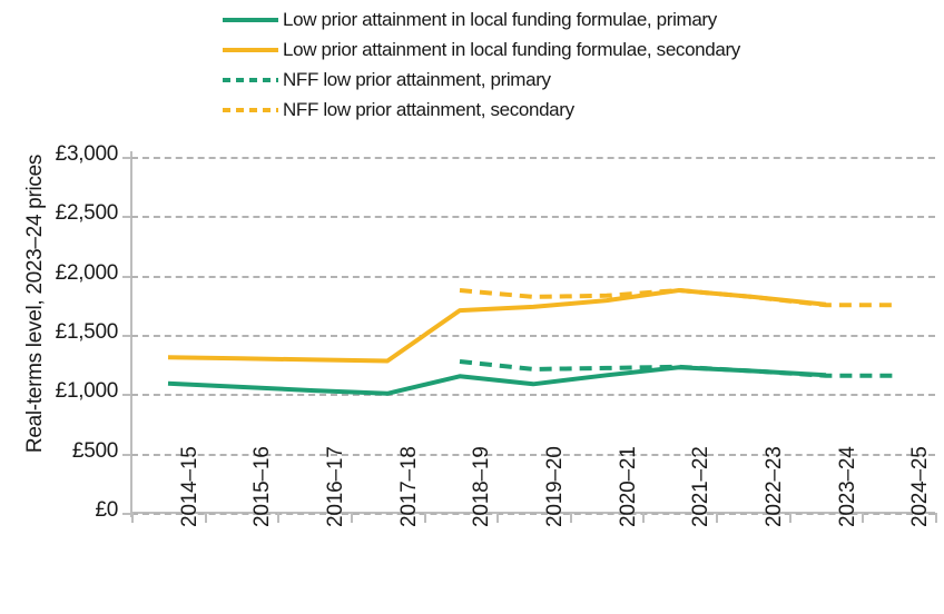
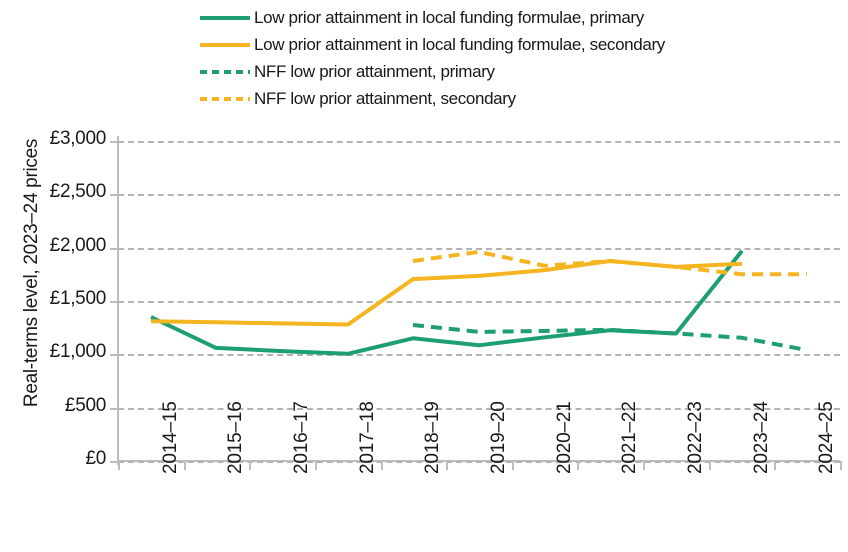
Low prior attainment in local funding formulae, primary/2014–15: £1090 -> £1350
NFF low prior attainment, secondary/2019–20: £1820 -> £1960
Low prior attainment in local funding formulae, primary/2023–24: £1160 -> £1970
Low prior attainment in local funding formulae, secondary/2023–24: £1760 -> £1850
NFF low prior attainment, primary/2024–25: £1160 -> £1040
